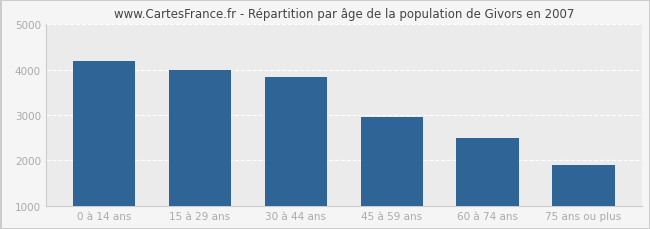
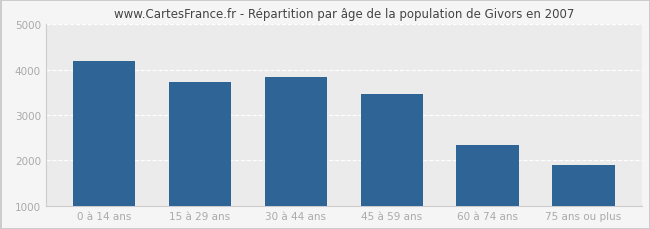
15 à 29 ans: 4000 -> 3720
45 à 59 ans: 2950 -> 3460
60 à 74 ans: 2500 -> 2350
